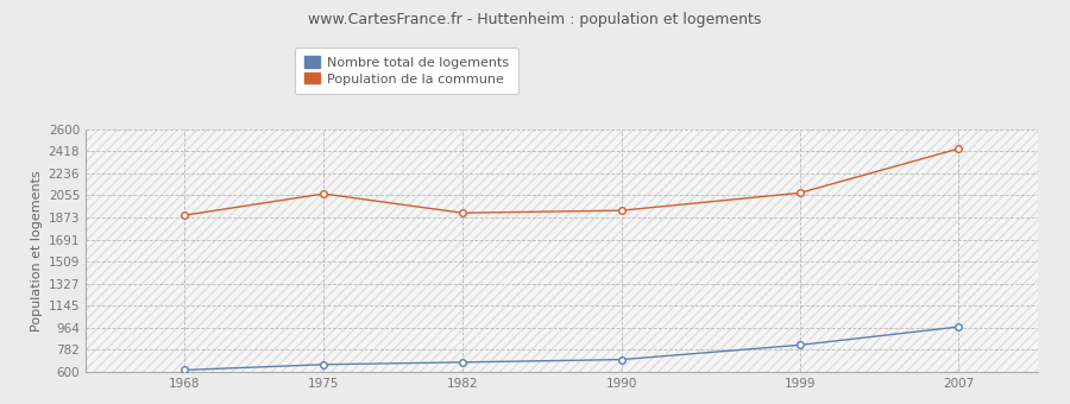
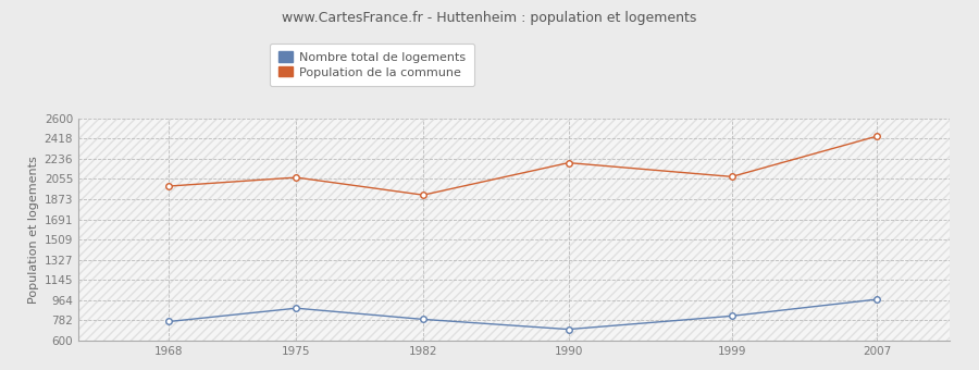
Nombre total de logements/1968: 610 -> 770
Population de la commune/1968: 1890 -> 1990
Nombre total de logements/1975: 660 -> 890
Nombre total de logements/1982: 680 -> 790
Population de la commune/1990: 1930 -> 2200
